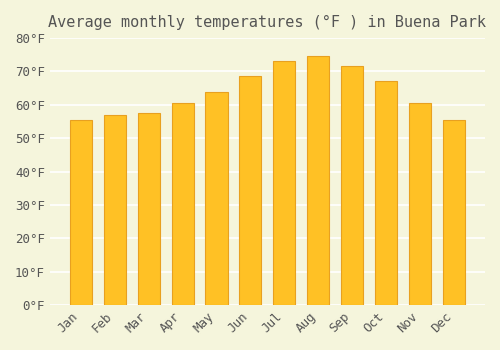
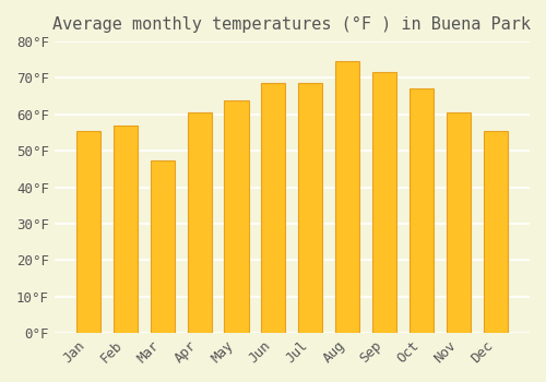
Mar: 57.5°F -> 47.5°F
Jul: 73.0°F -> 68.5°F
